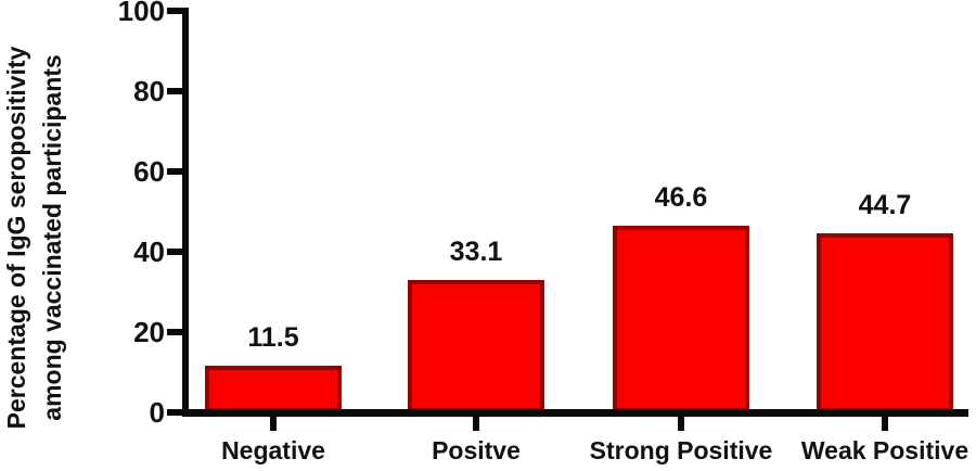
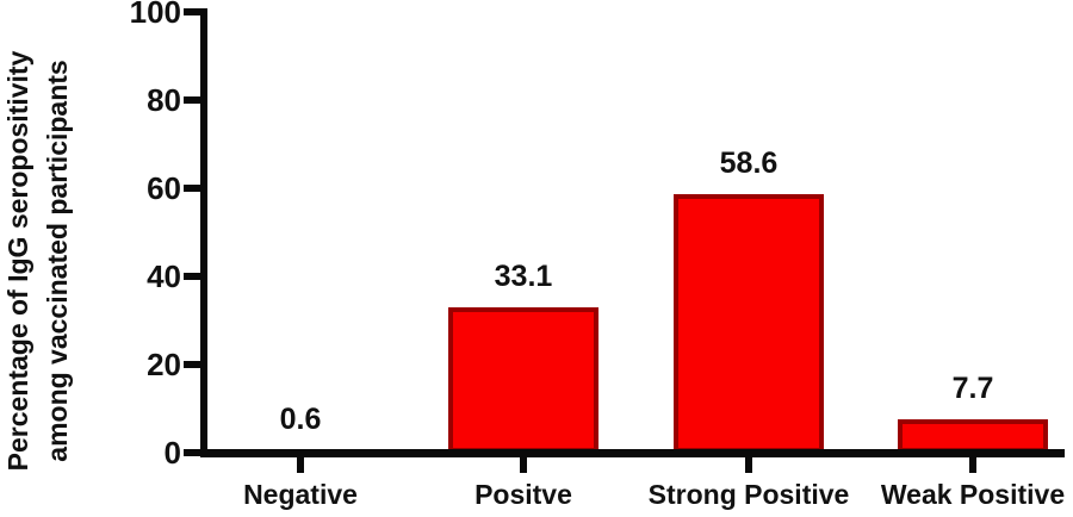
Negative: 11.5 -> 0.6
Strong Positive: 46.6 -> 58.6
Weak Positive: 44.7 -> 7.7
